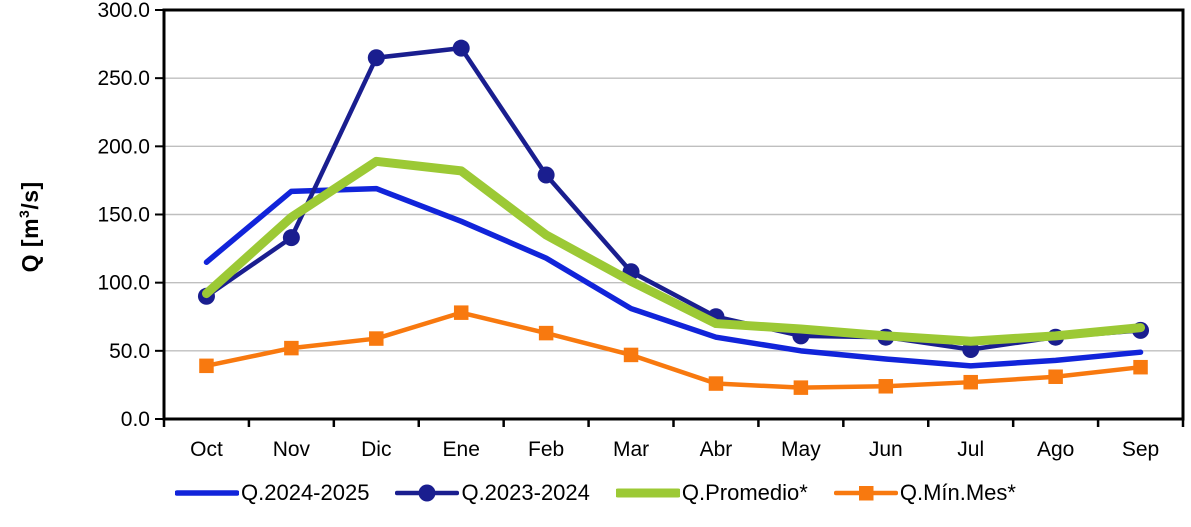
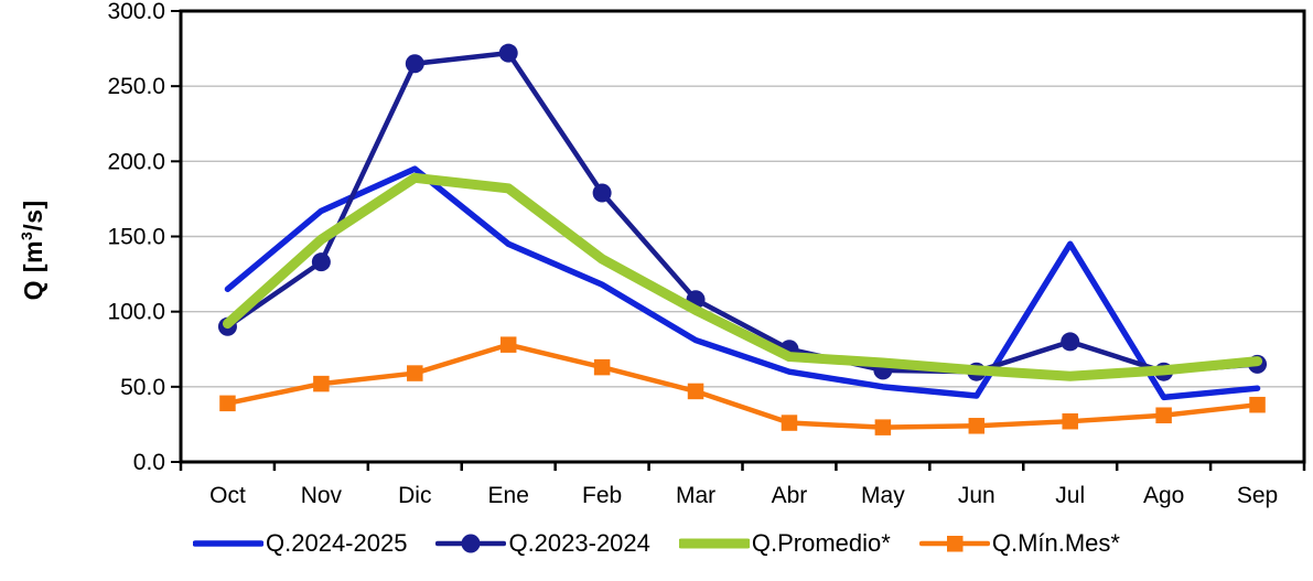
Q.2024-2025/Dic: 169 -> 195
Q.2024-2025/Jul: 39 -> 145
Q.2023-2024/Jul: 51 -> 80
